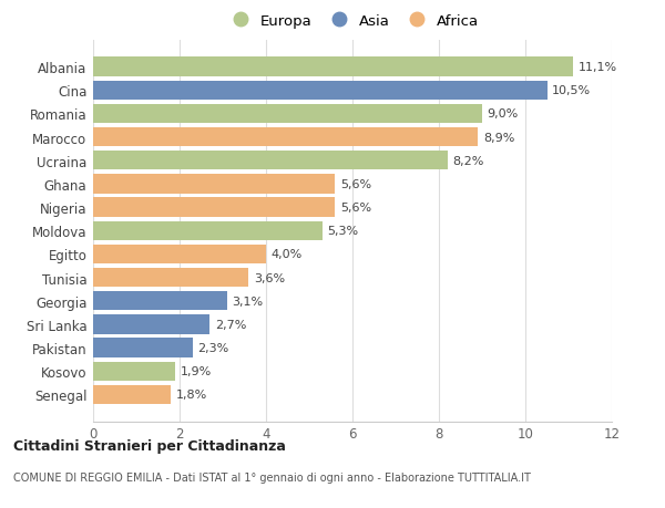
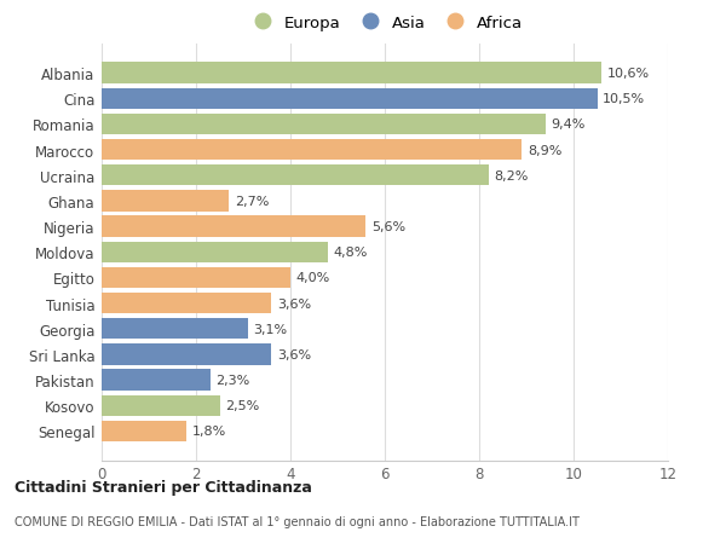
Albania: 11,1% -> 10,6%
Romania: 9,0% -> 9,4%
Ghana: 5,6% -> 2,7%
Moldova: 5,3% -> 4,8%
Sri Lanka: 2,7% -> 3,6%
Kosovo: 1,9% -> 2,5%
